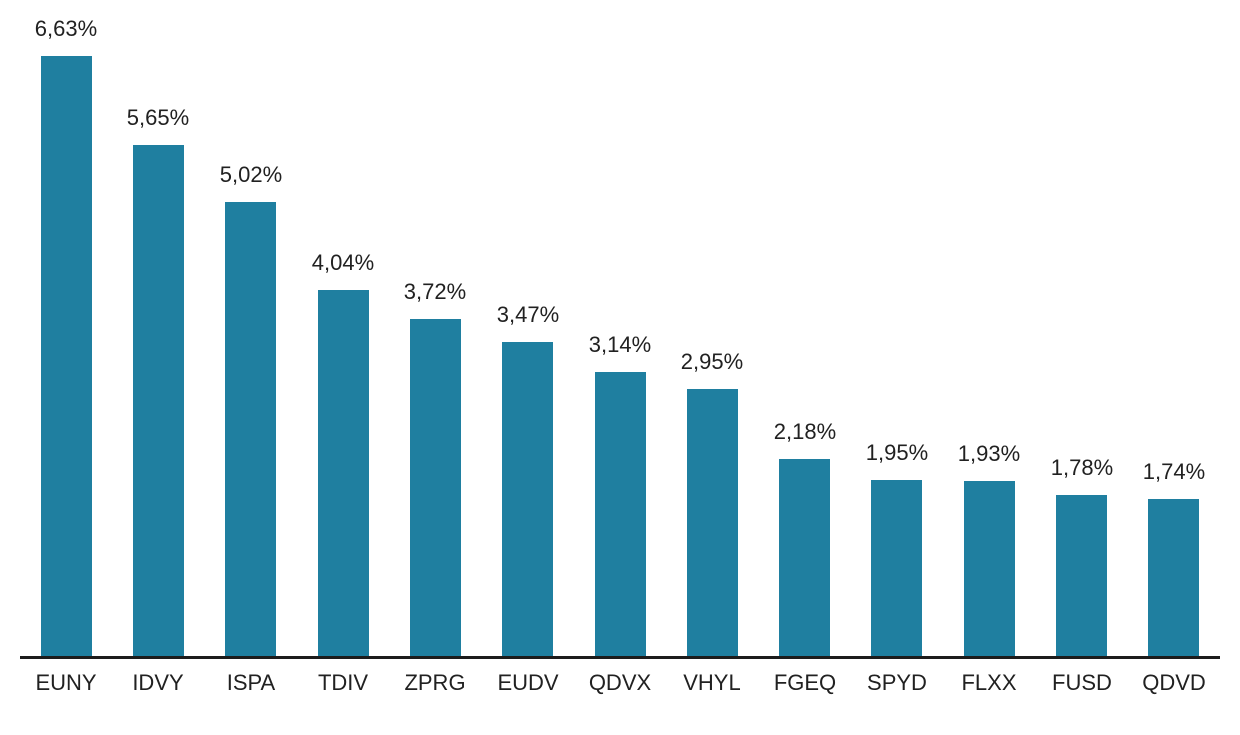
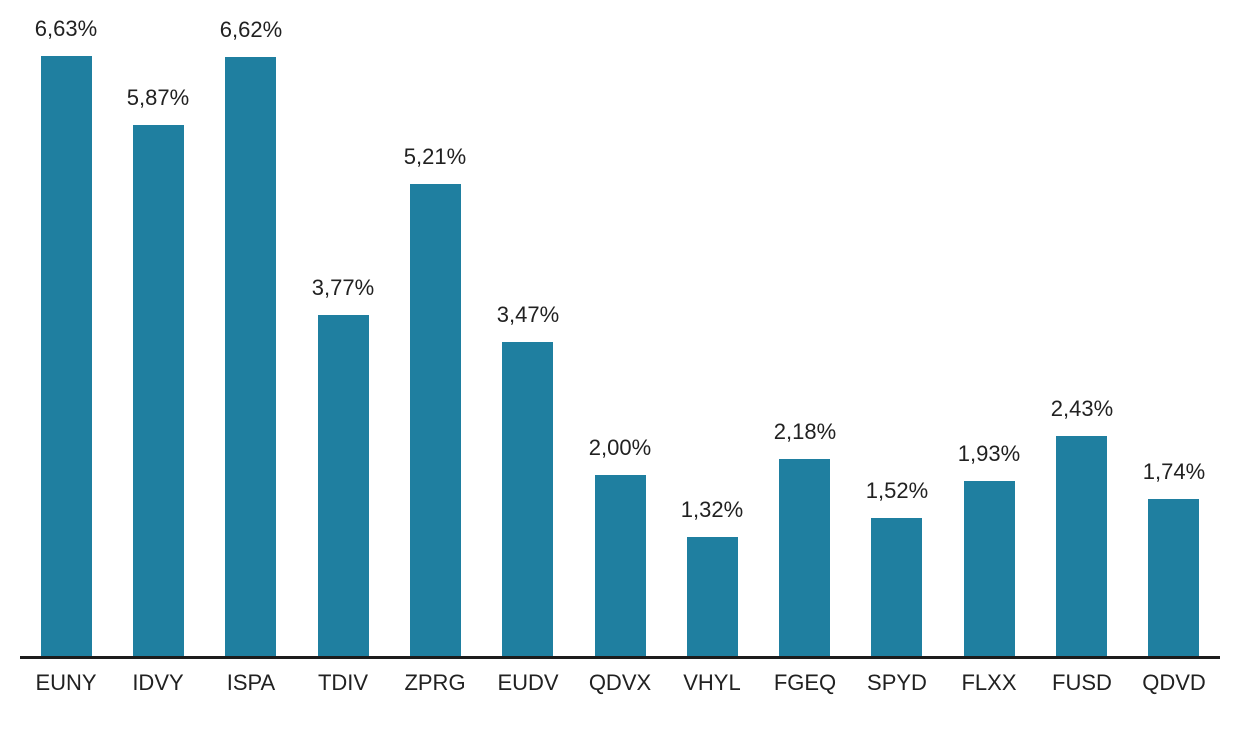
IDVY: 5,65% -> 5,87%
ISPA: 5,02% -> 6,62%
TDIV: 4,04% -> 3,77%
ZPRG: 3,72% -> 5,21%
QDVX: 3,14% -> 2,00%
VHYL: 2,95% -> 1,32%
SPYD: 1,95% -> 1,52%
FUSD: 1,78% -> 2,43%
